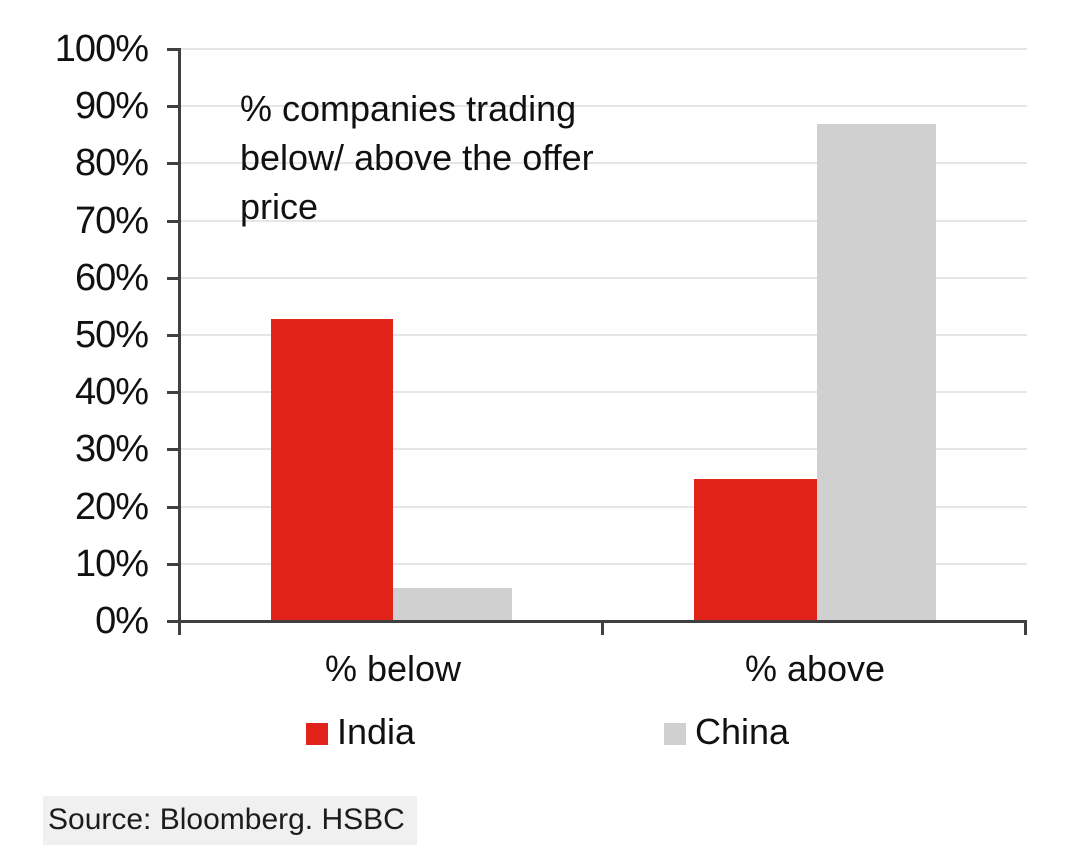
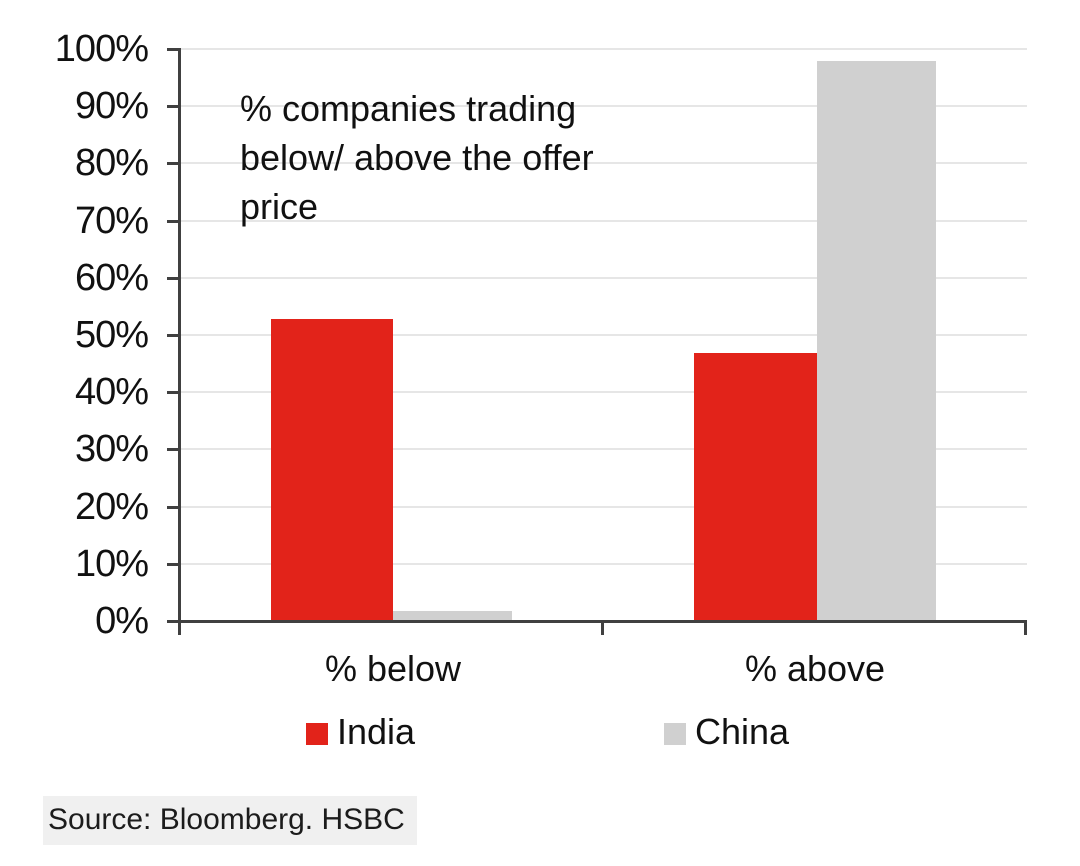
China/% below: 6% -> 2%
India/% above: 25% -> 47%
China/% above: 87% -> 98%
